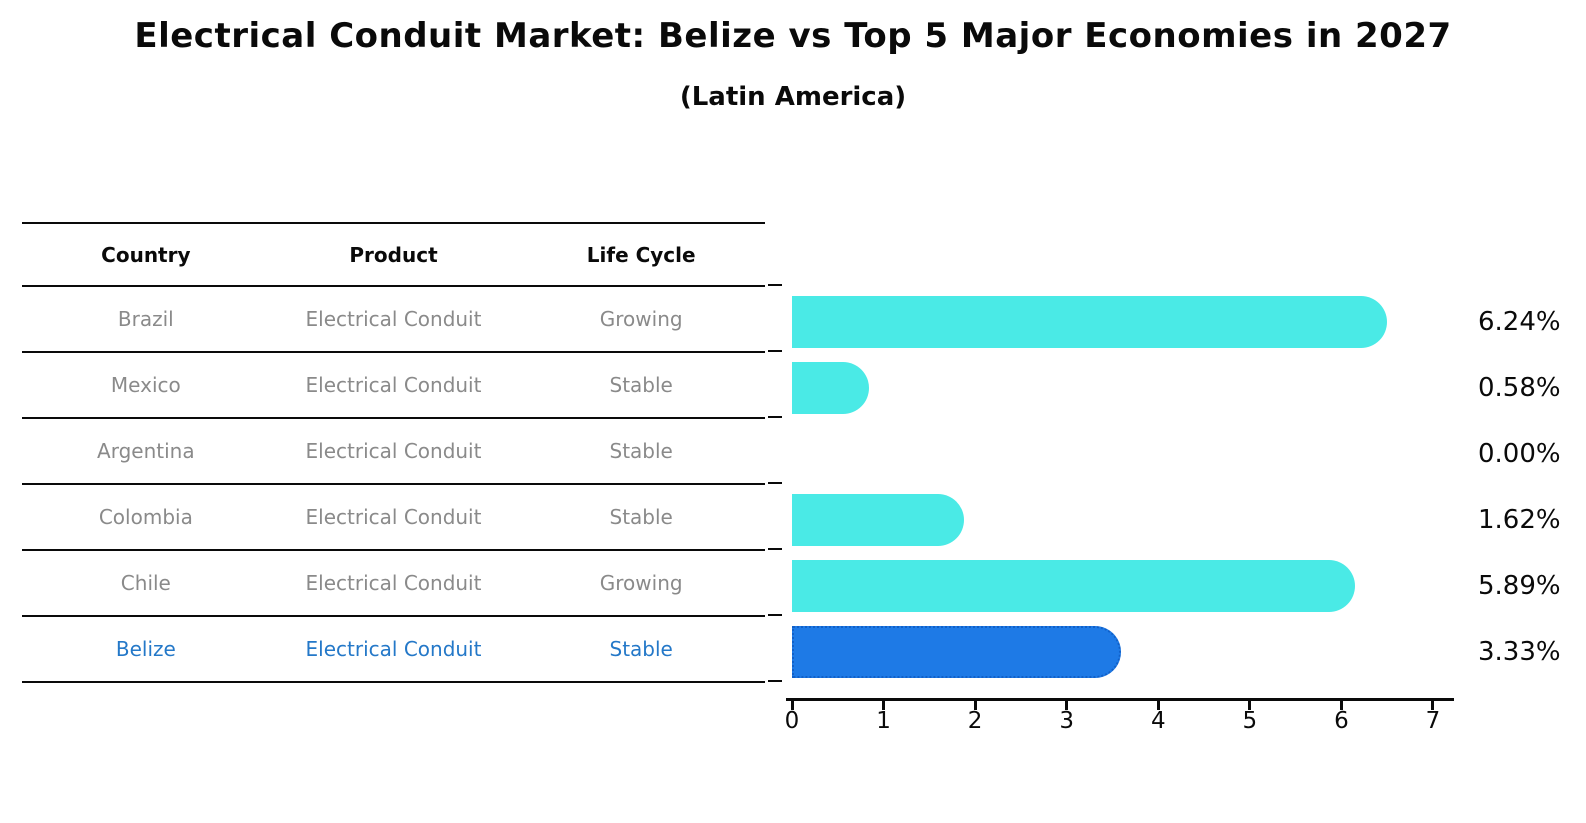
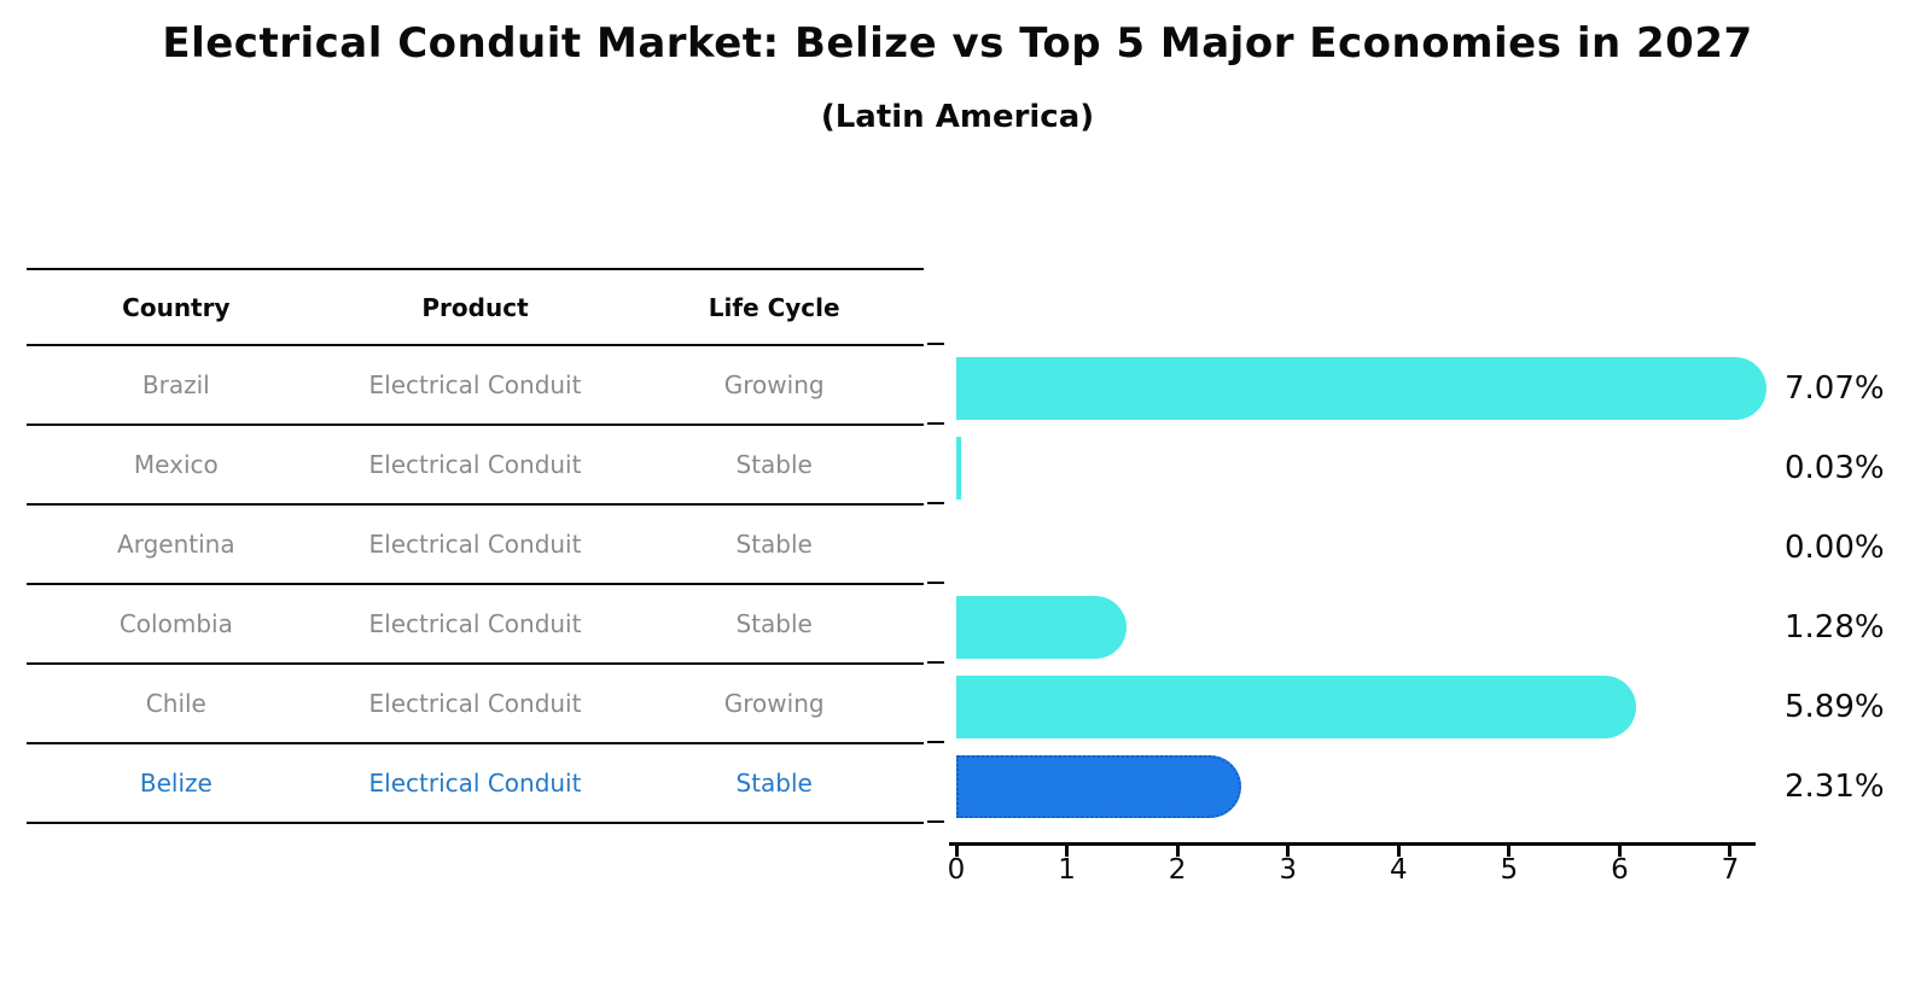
Brazil: 6.24% -> 7.07%
Mexico: 0.58% -> 0.03%
Colombia: 1.62% -> 1.28%
Belize: 3.33% -> 2.31%
